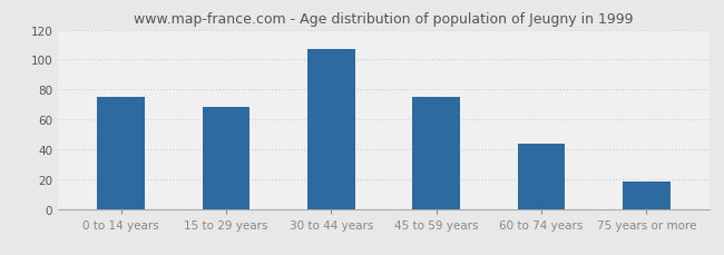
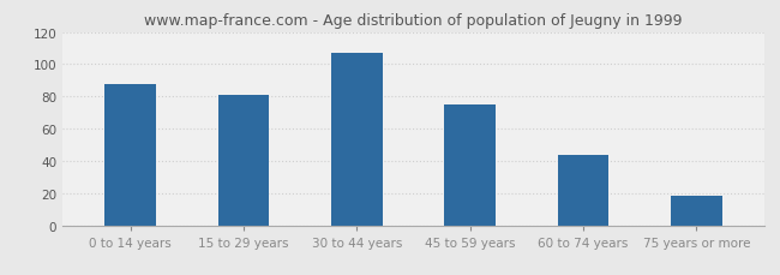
0 to 14 years: 75 -> 88
15 to 29 years: 68 -> 81
